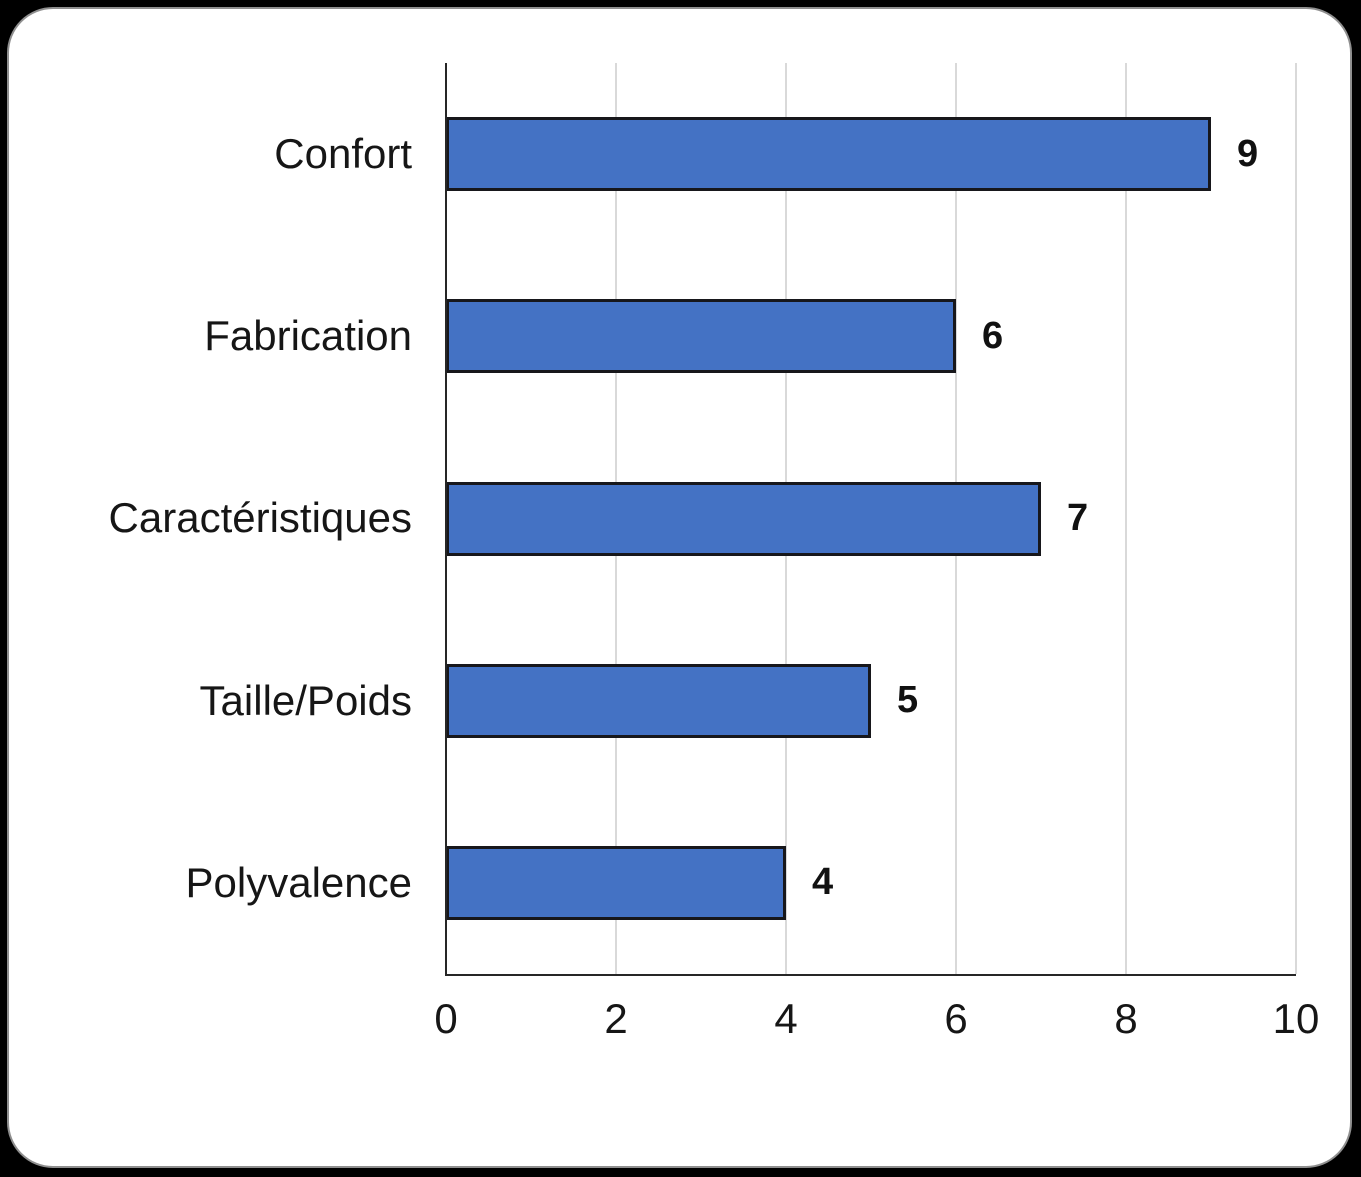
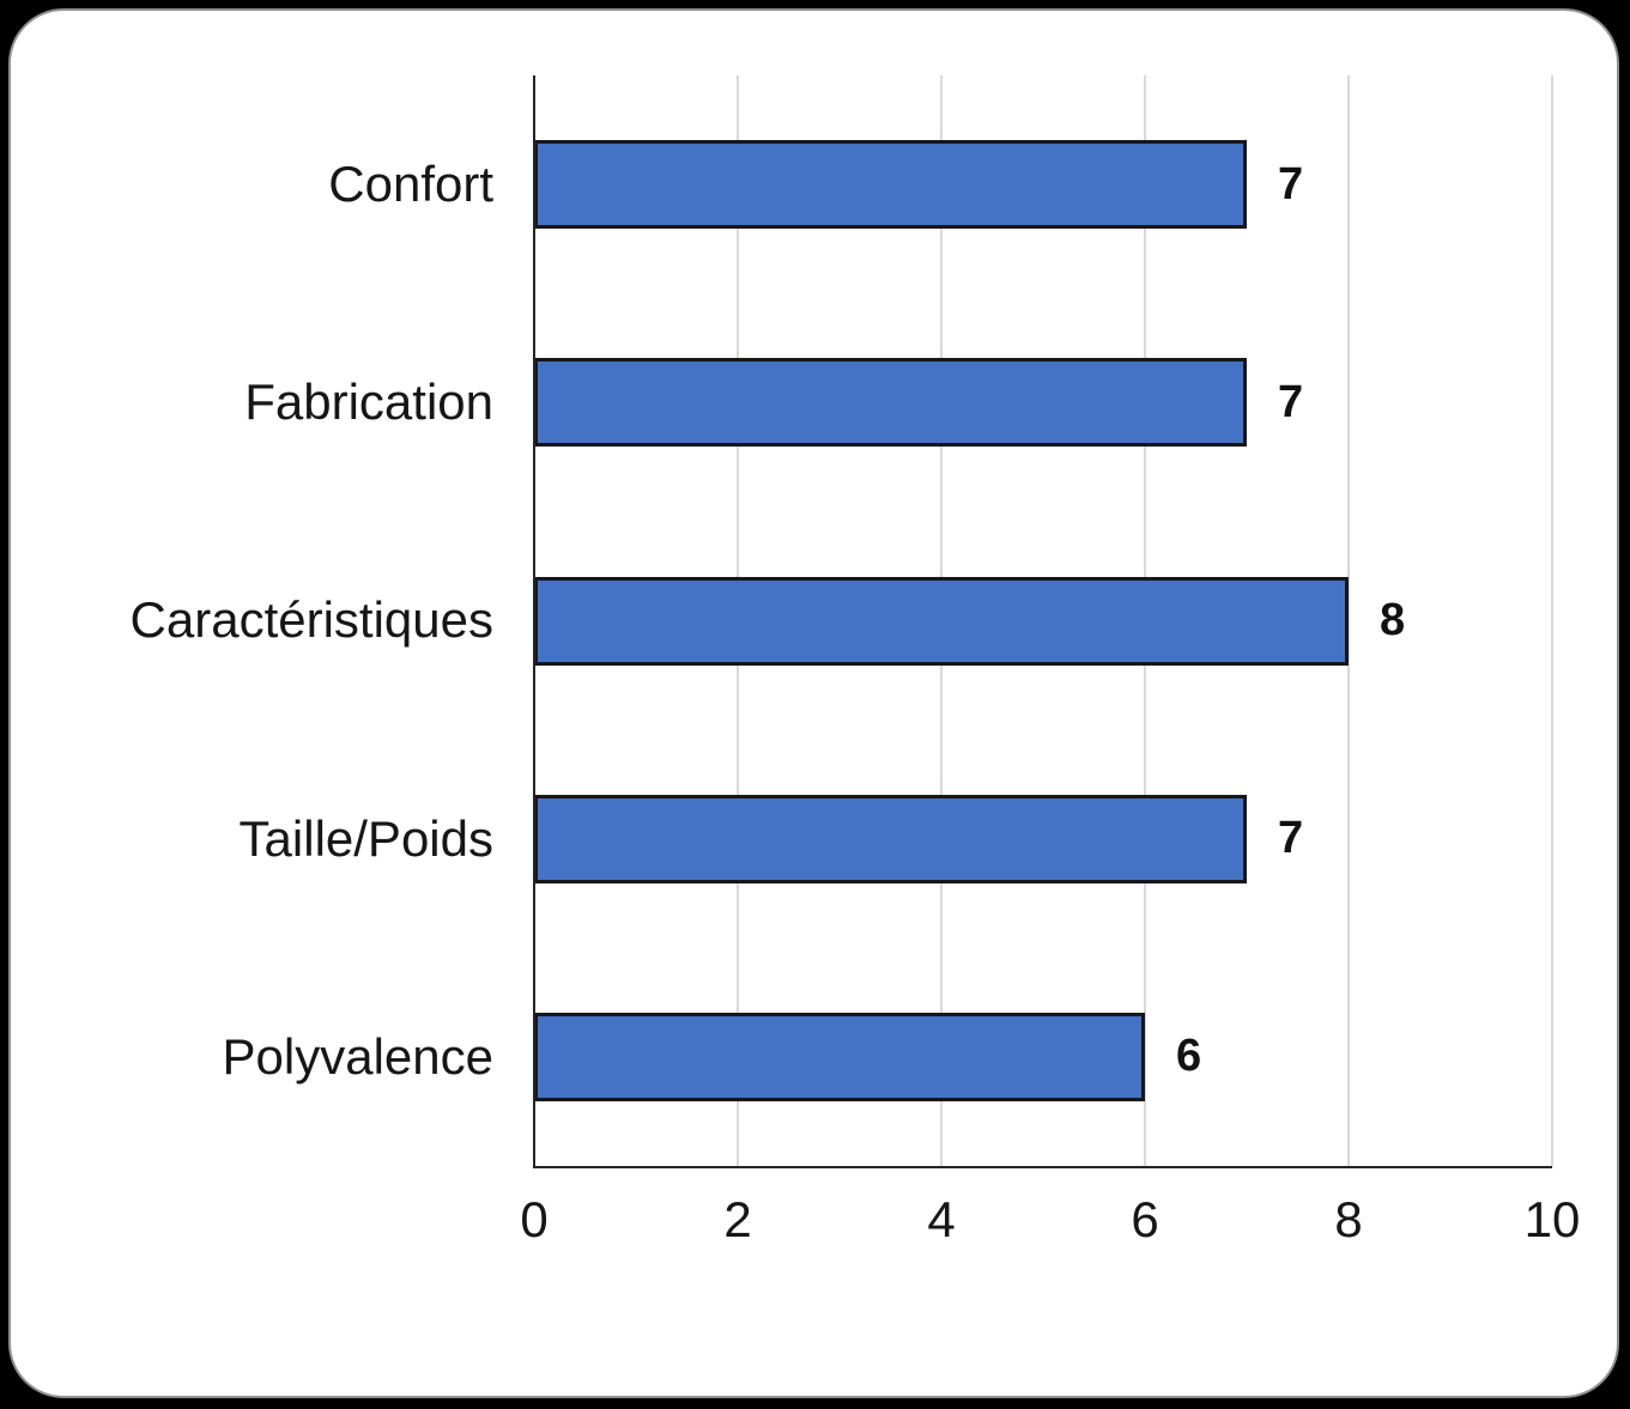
Confort: 9 -> 7
Fabrication: 6 -> 7
Caractéristiques: 7 -> 8
Taille/Poids: 5 -> 7
Polyvalence: 4 -> 6
